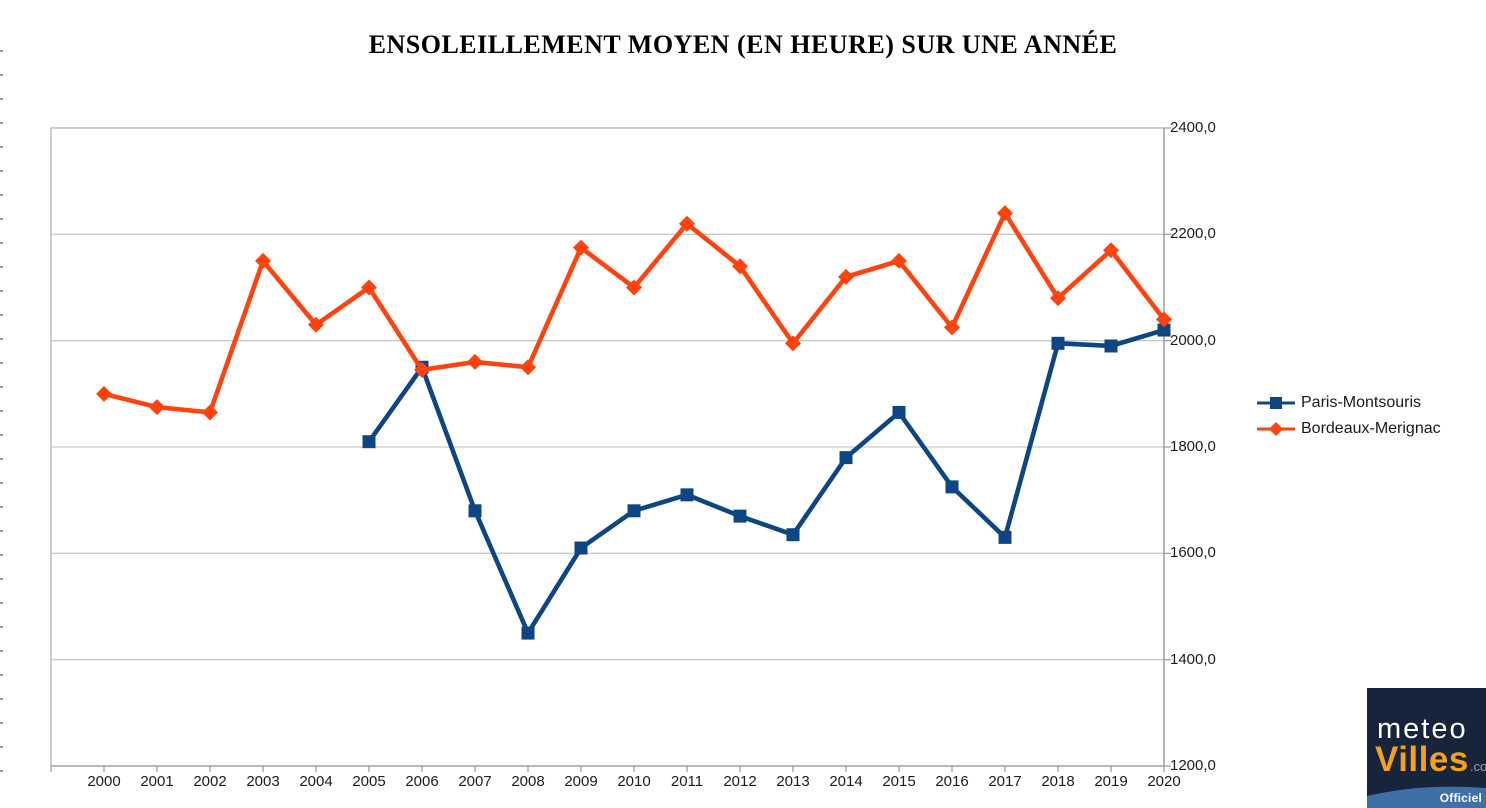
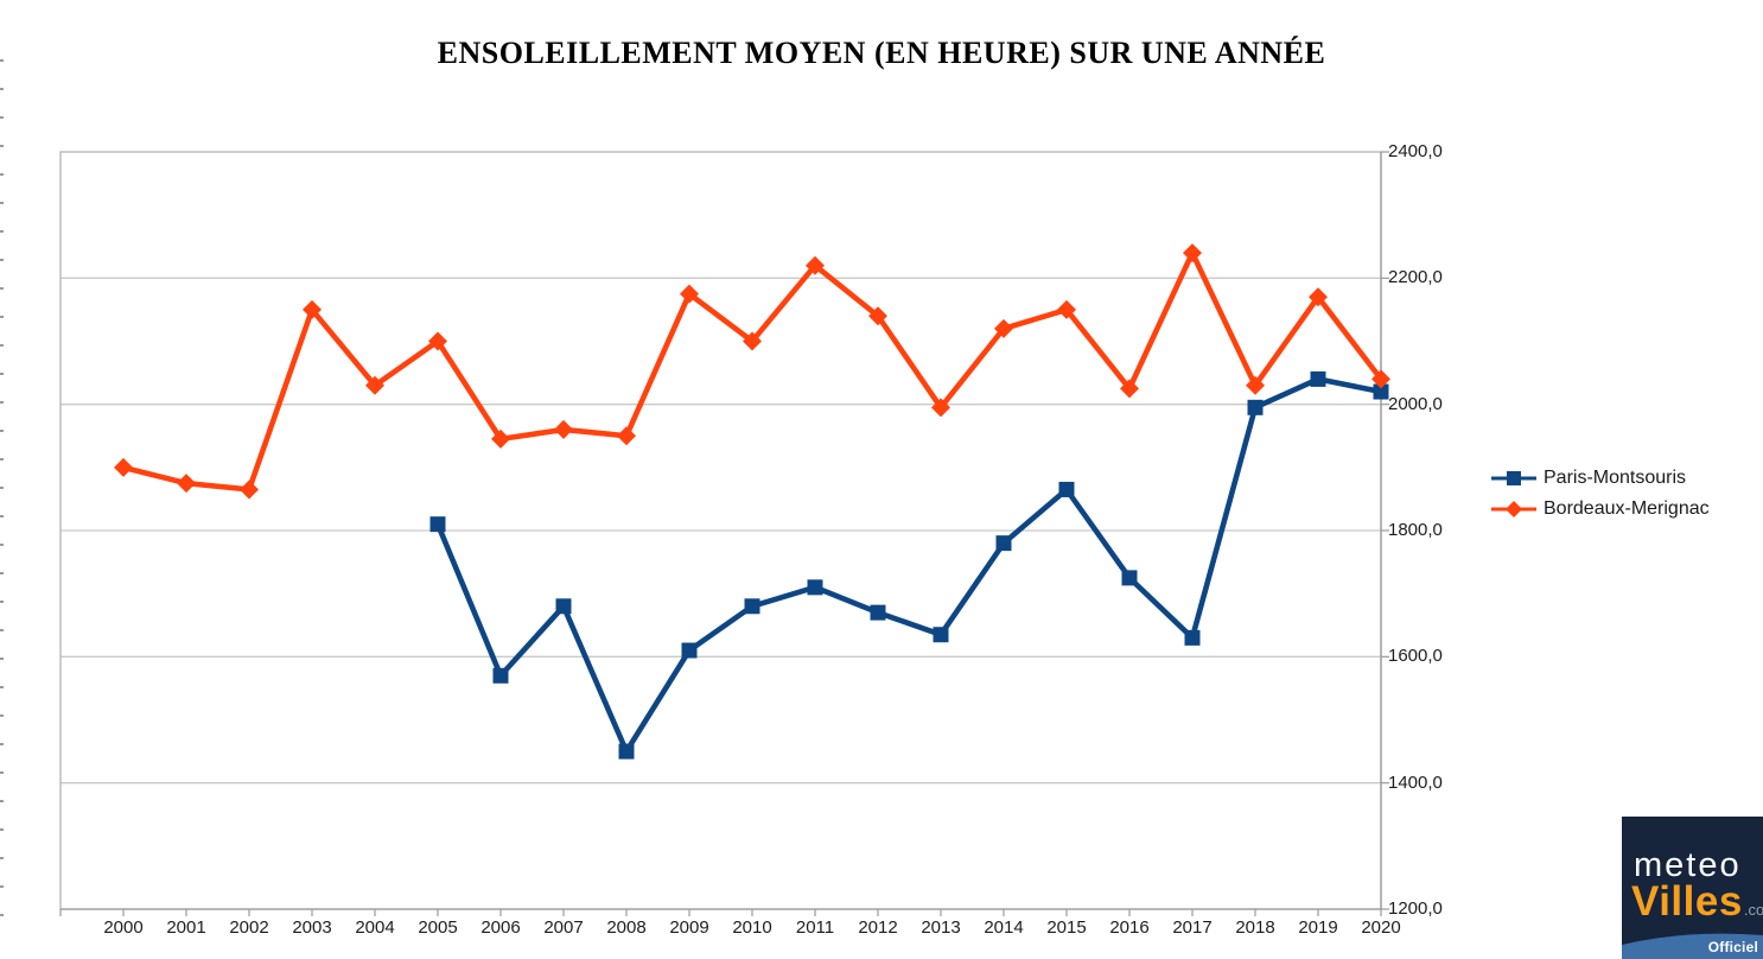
Paris-Montsouris/2006: 1950 -> 1570
Bordeaux-Merignac/2018: 2080 -> 2030
Paris-Montsouris/2019: 1990 -> 2040
